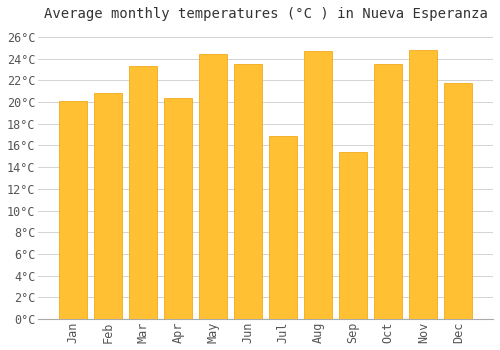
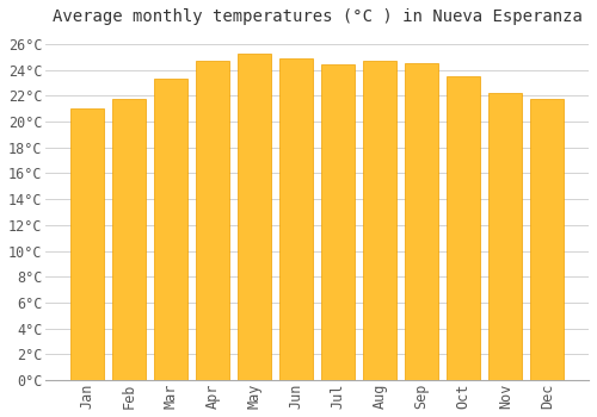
Jan: 20.1°C -> 21.0°C
Feb: 20.8°C -> 21.8°C
Apr: 20.4°C -> 24.7°C
May: 24.4°C -> 25.3°C
Jun: 23.5°C -> 24.9°C
Jul: 16.9°C -> 24.4°C
Sep: 15.4°C -> 24.5°C
Nov: 24.8°C -> 22.2°C
